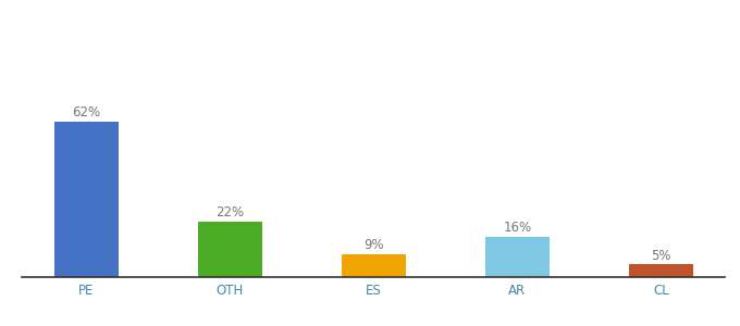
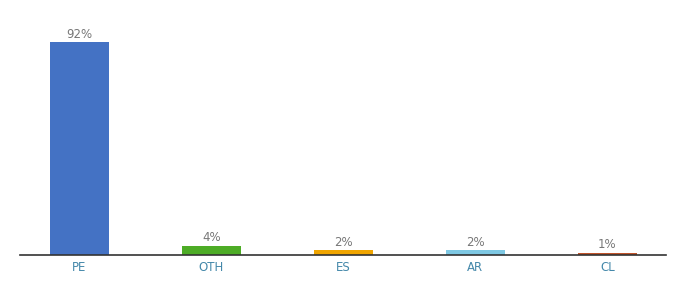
PE: 62% -> 92%
OTH: 22% -> 4%
ES: 9% -> 2%
AR: 16% -> 2%
CL: 5% -> 1%
